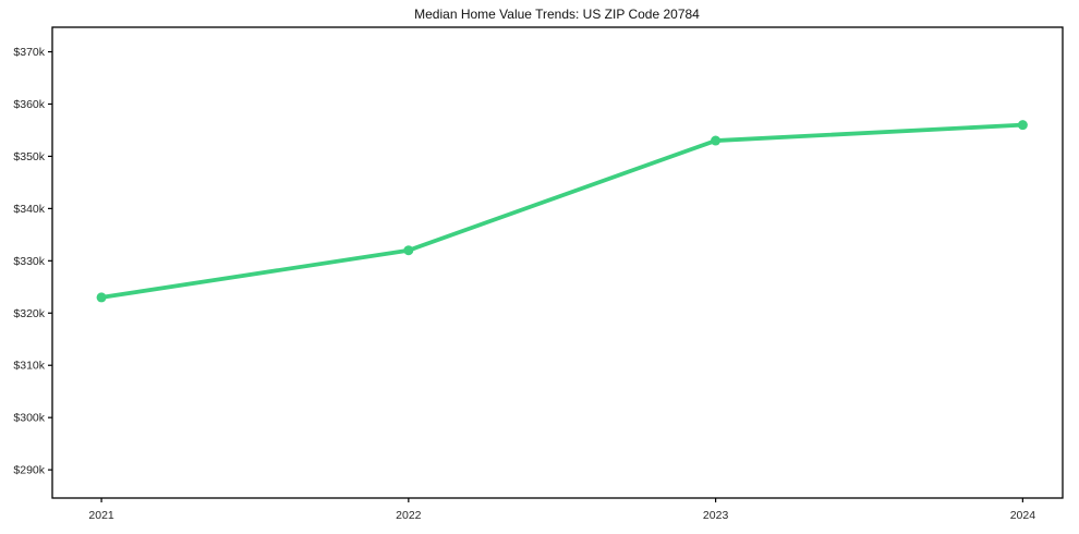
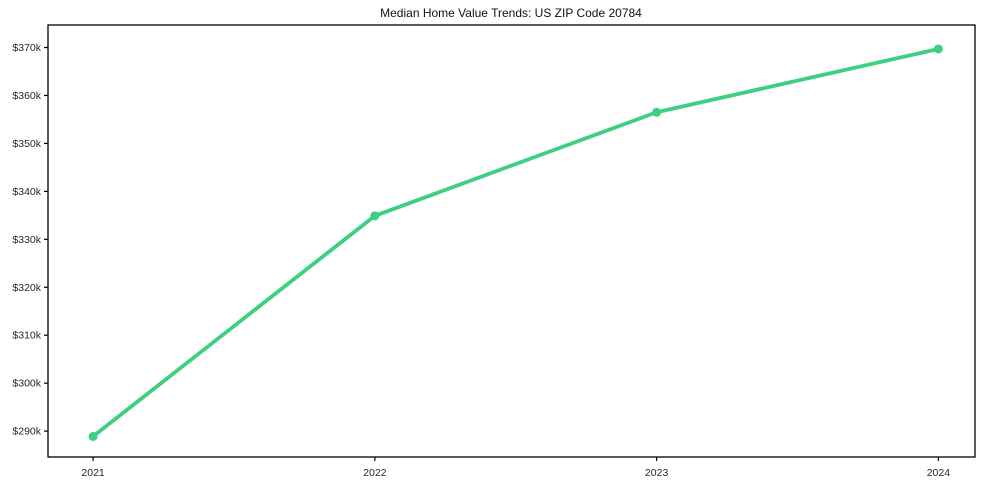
2021: $323k -> $289k
2022: $332k -> $335k
2023: $353k -> $356k
2024: $356k -> $370k
